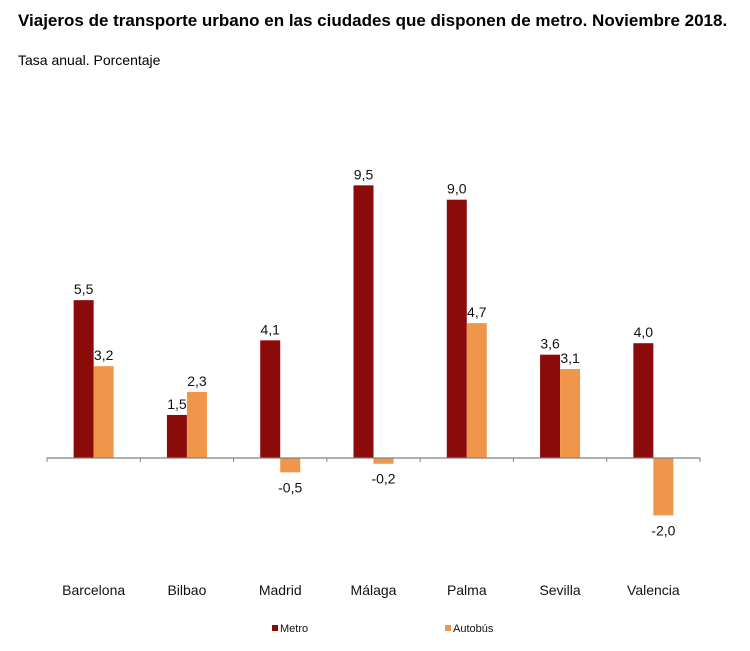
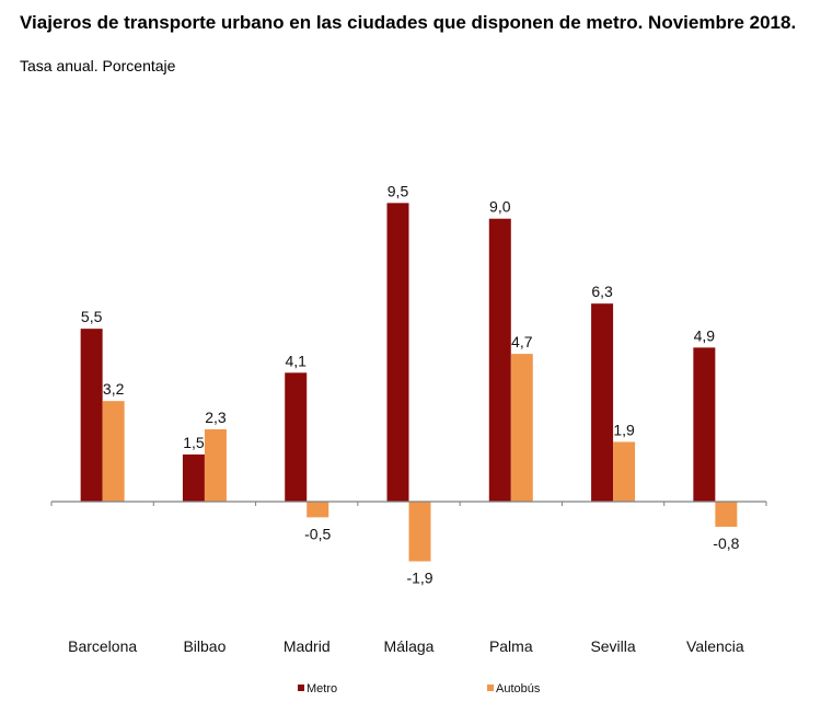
Autobús/Málaga: -0,2 -> -1,9
Metro/Sevilla: 3,6 -> 6,3
Autobús/Sevilla: 3,1 -> 1,9
Metro/Valencia: 4,0 -> 4,9
Autobús/Valencia: -2,0 -> -0,8
